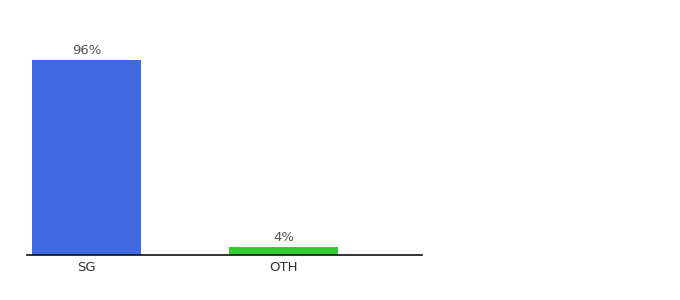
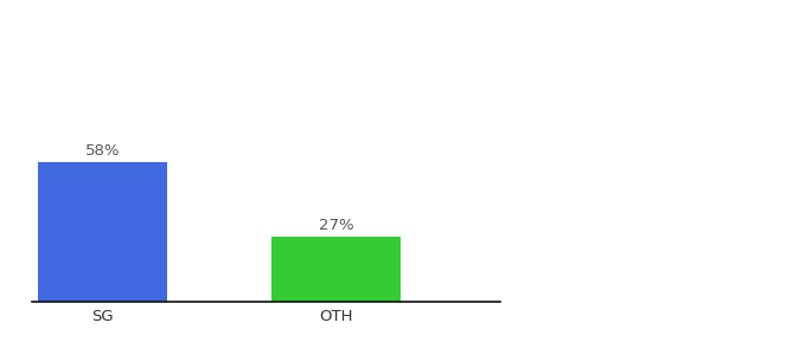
SG: 96% -> 58%
OTH: 4% -> 27%
